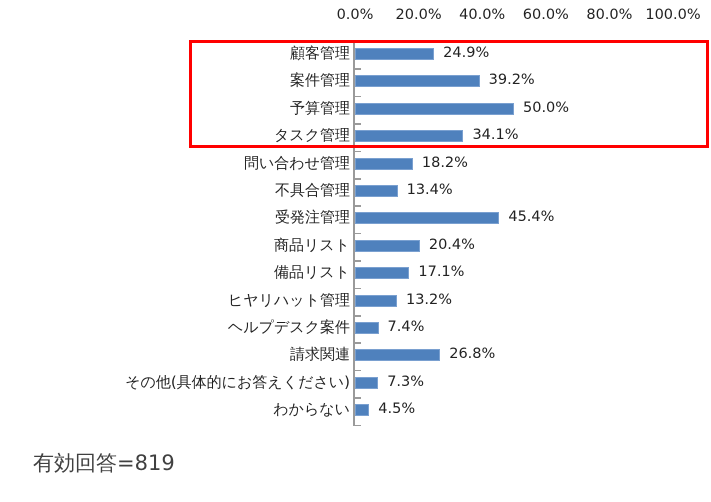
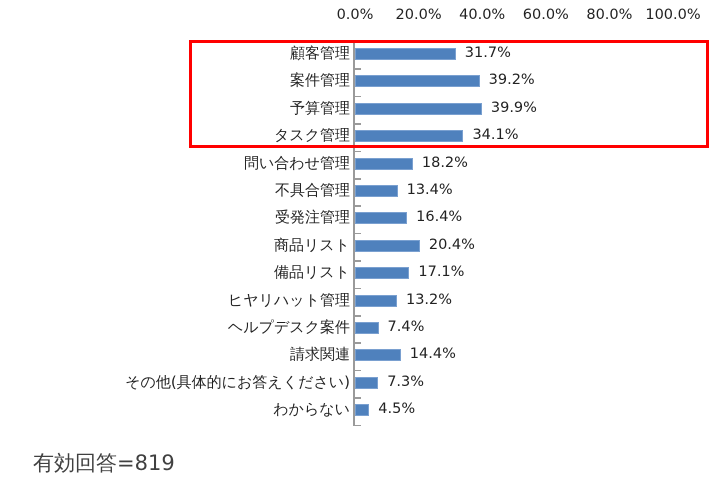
顧客管理: 24.9% -> 31.7%
予算管理: 50.0% -> 39.9%
受発注管理: 45.4% -> 16.4%
請求関連: 26.8% -> 14.4%
